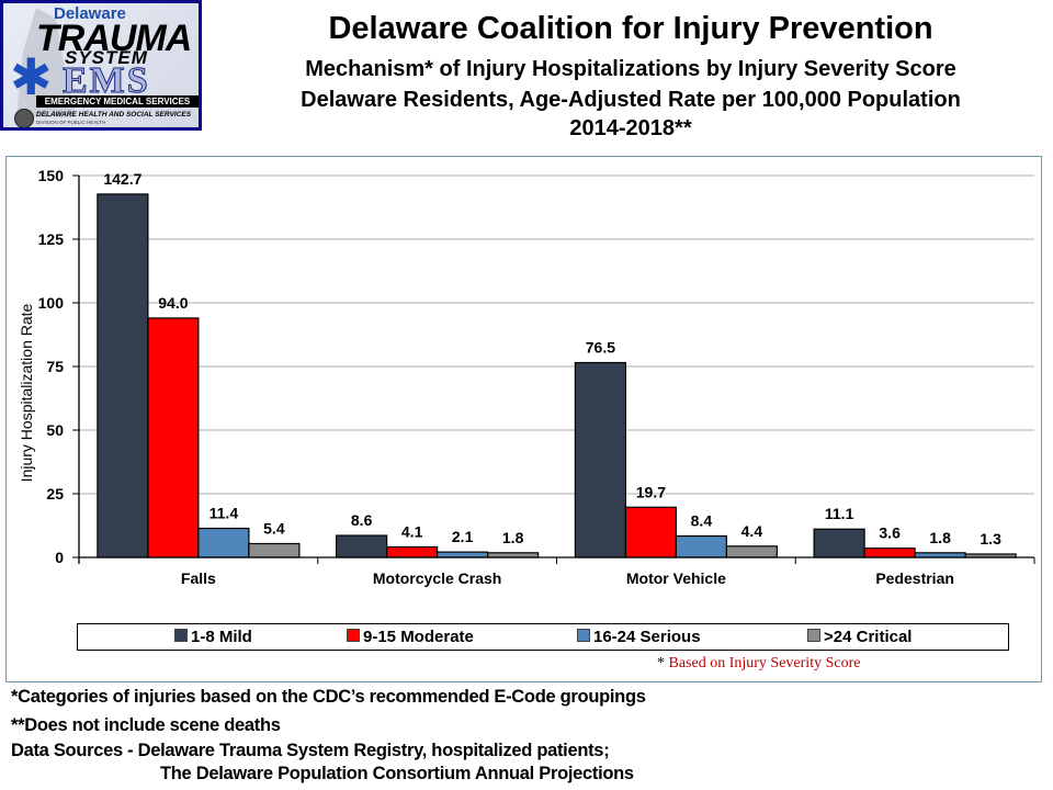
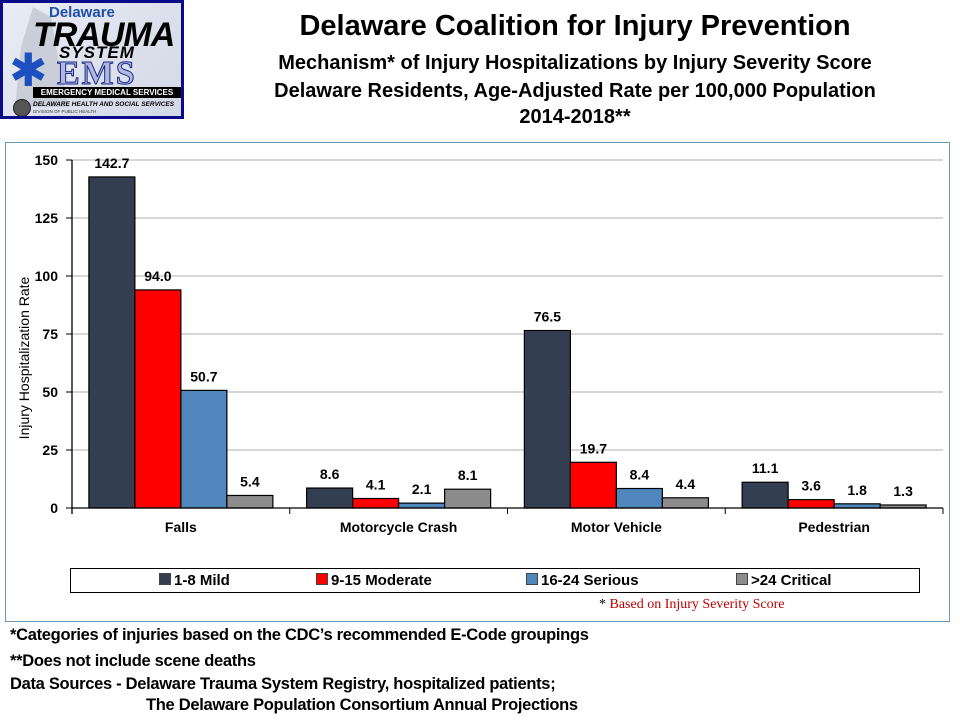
16-24 Serious/Falls: 11.4 -> 50.7
>24 Critical/Motorcycle Crash: 1.8 -> 8.1
